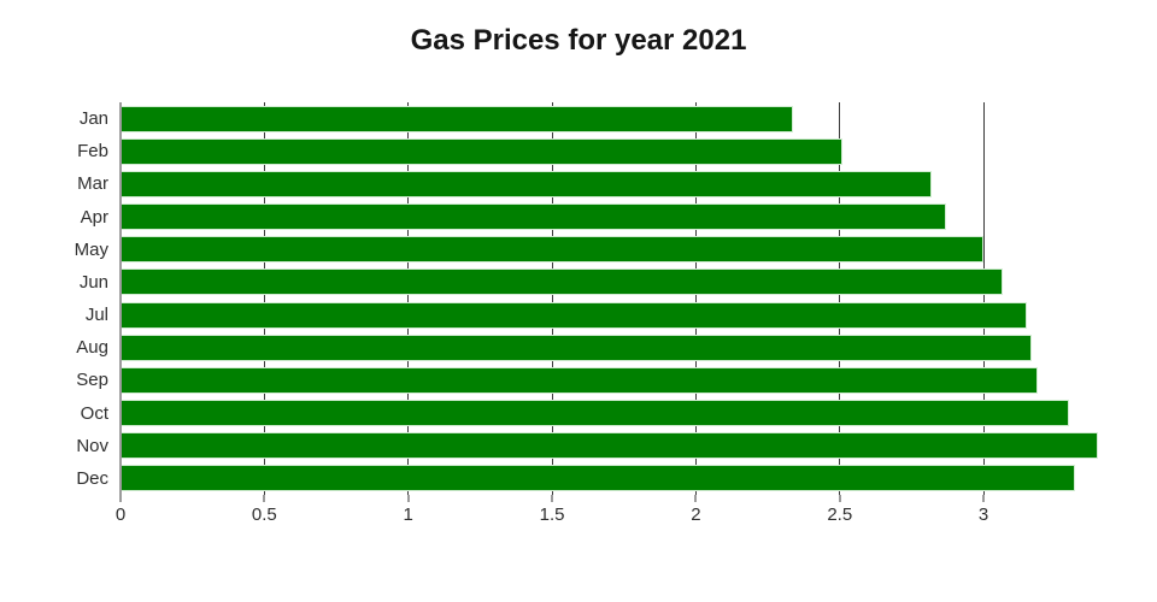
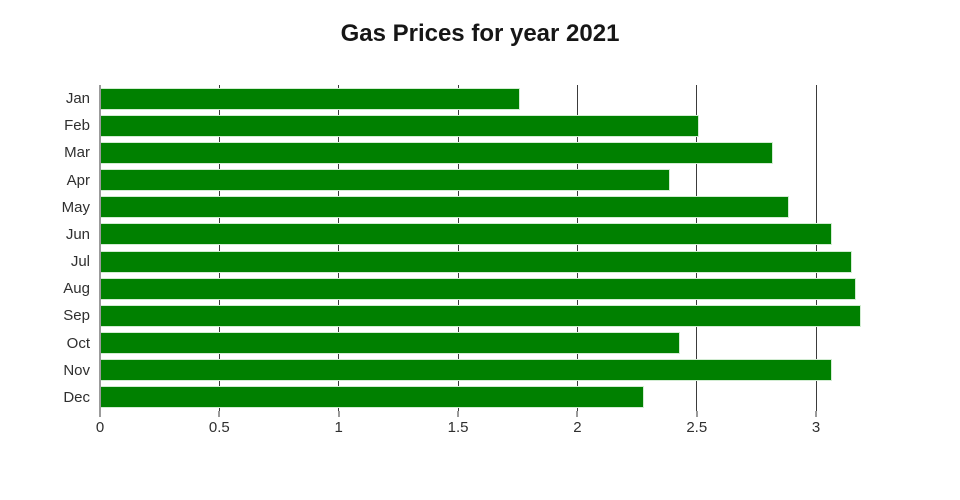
Jan: 2.33 -> 1.75
Apr: 2.86 -> 2.38
May: 2.99 -> 2.88
Oct: 3.29 -> 2.42
Nov: 3.39 -> 3.06
Dec: 3.31 -> 2.27
